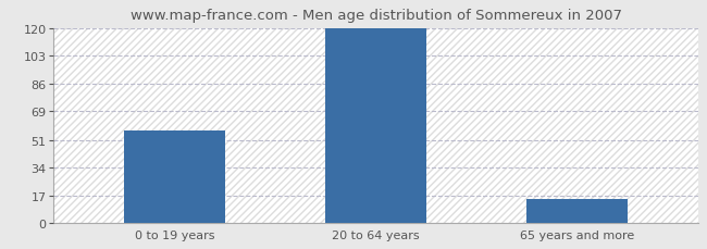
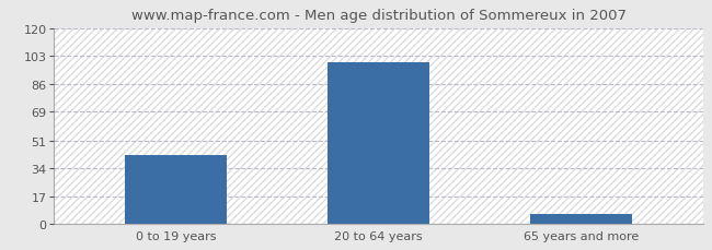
0 to 19 years: 57 -> 42
20 to 64 years: 120 -> 99
65 years and more: 15 -> 6
